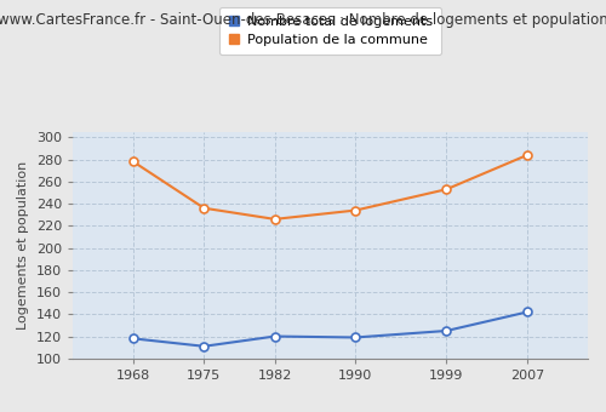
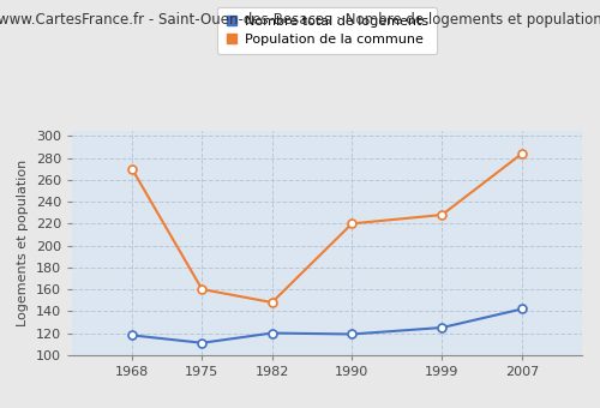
Population de la commune/1968: 278 -> 270
Population de la commune/1975: 236 -> 160
Population de la commune/1982: 226 -> 148
Population de la commune/1990: 234 -> 220
Population de la commune/1999: 253 -> 228
